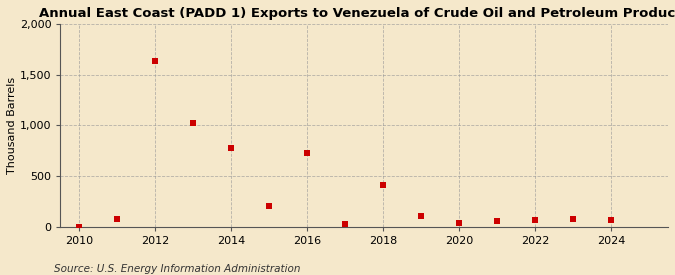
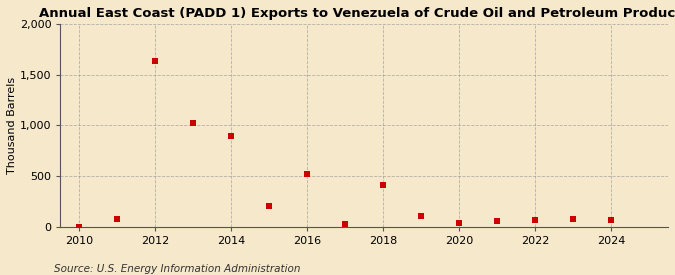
2014: 780 -> 900
2016: 730 -> 520
